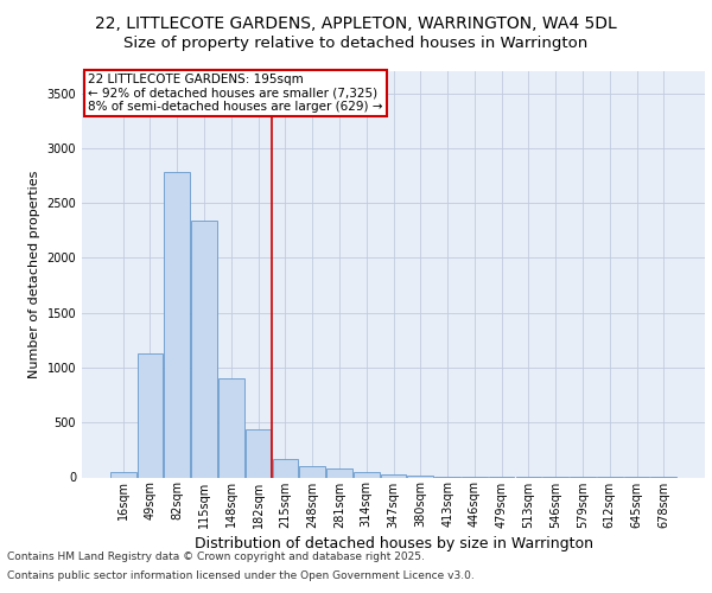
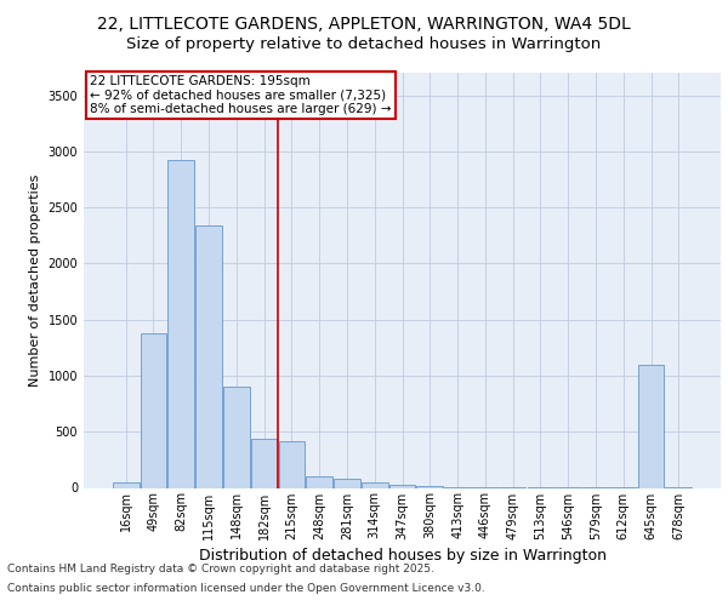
49sqm: 1130 -> 1380
82sqm: 2780 -> 2920
215sqm: 170 -> 420
645sqm: 0 -> 1100
